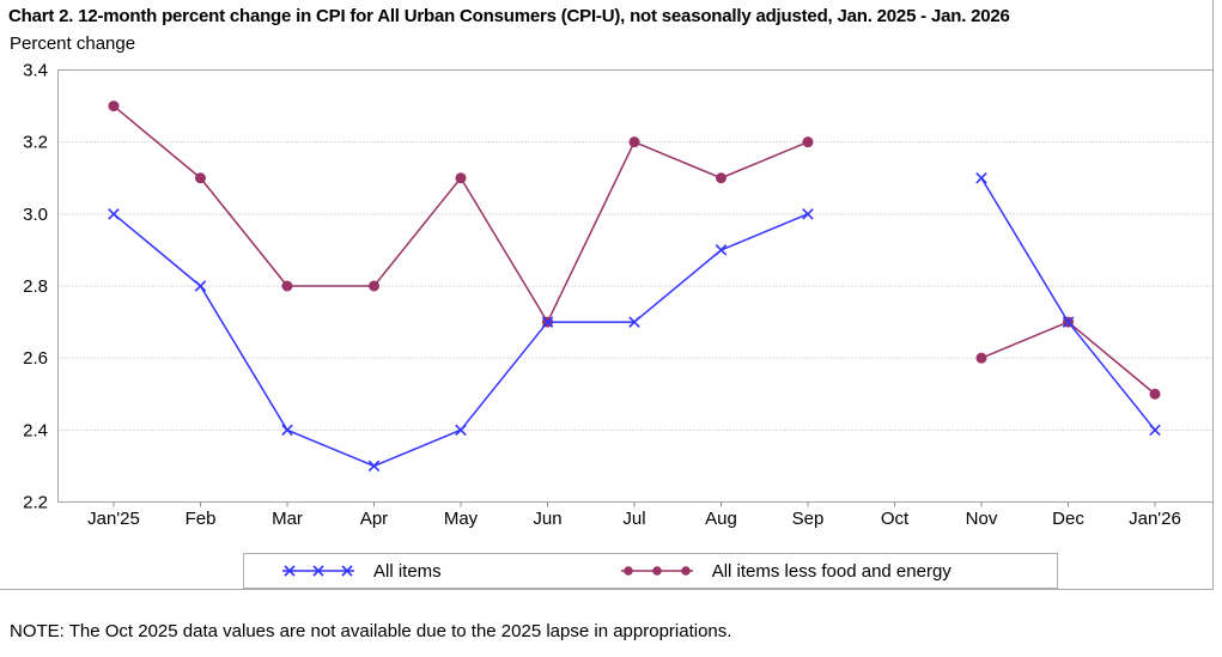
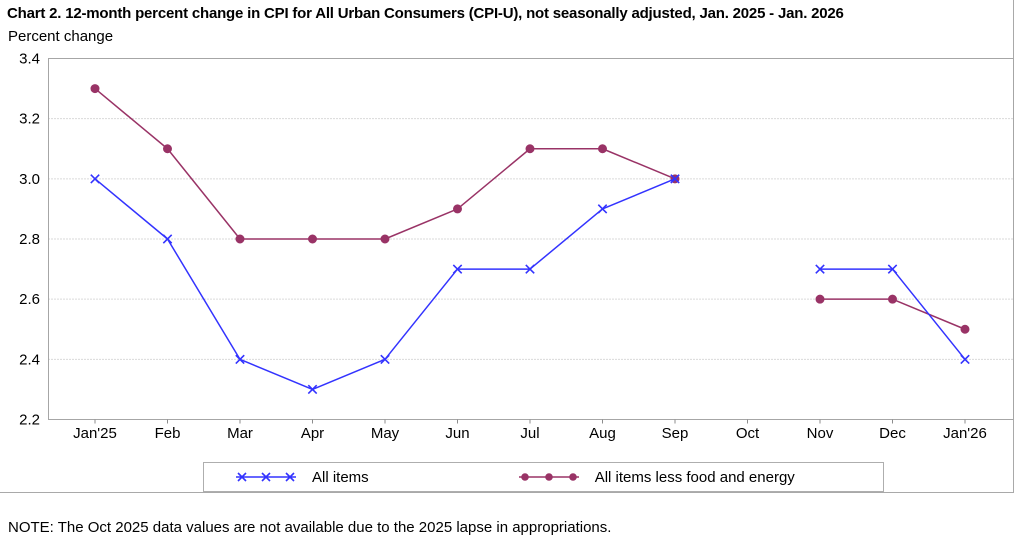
All items less food and energy/May: 3.1 -> 2.8
All items less food and energy/Jun: 2.7 -> 2.9
All items less food and energy/Jul: 3.2 -> 3.1
All items less food and energy/Sep: 3.2 -> 3.0
All items/Nov: 3.1 -> 2.7
All items less food and energy/Dec: 2.7 -> 2.6
